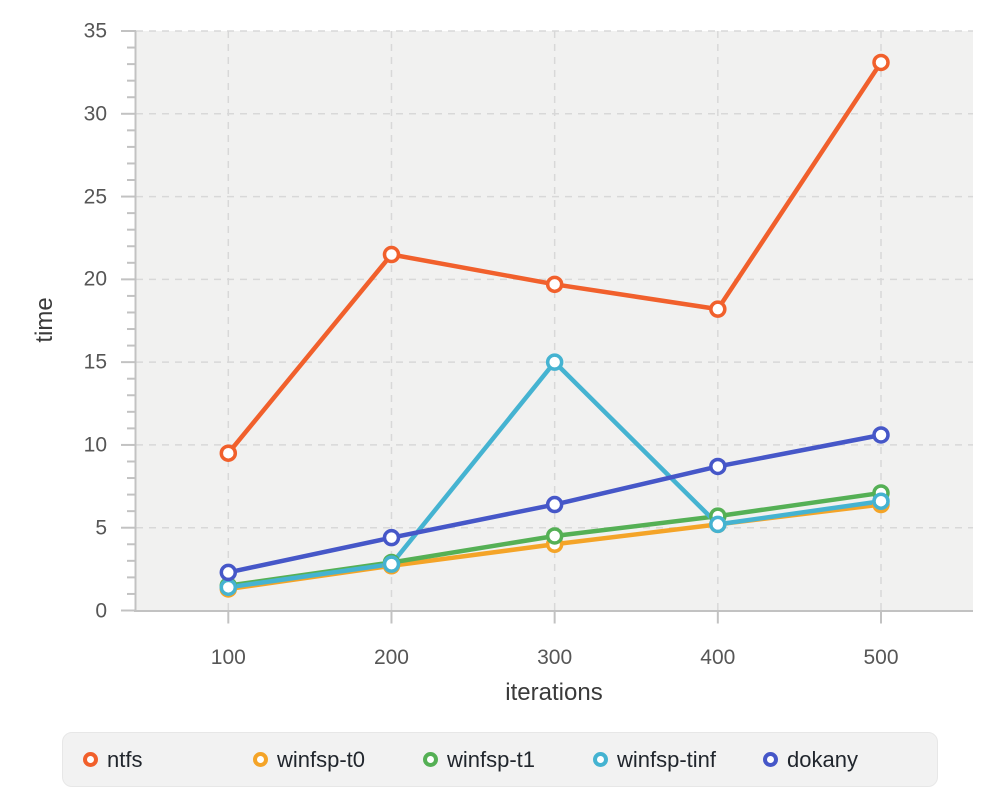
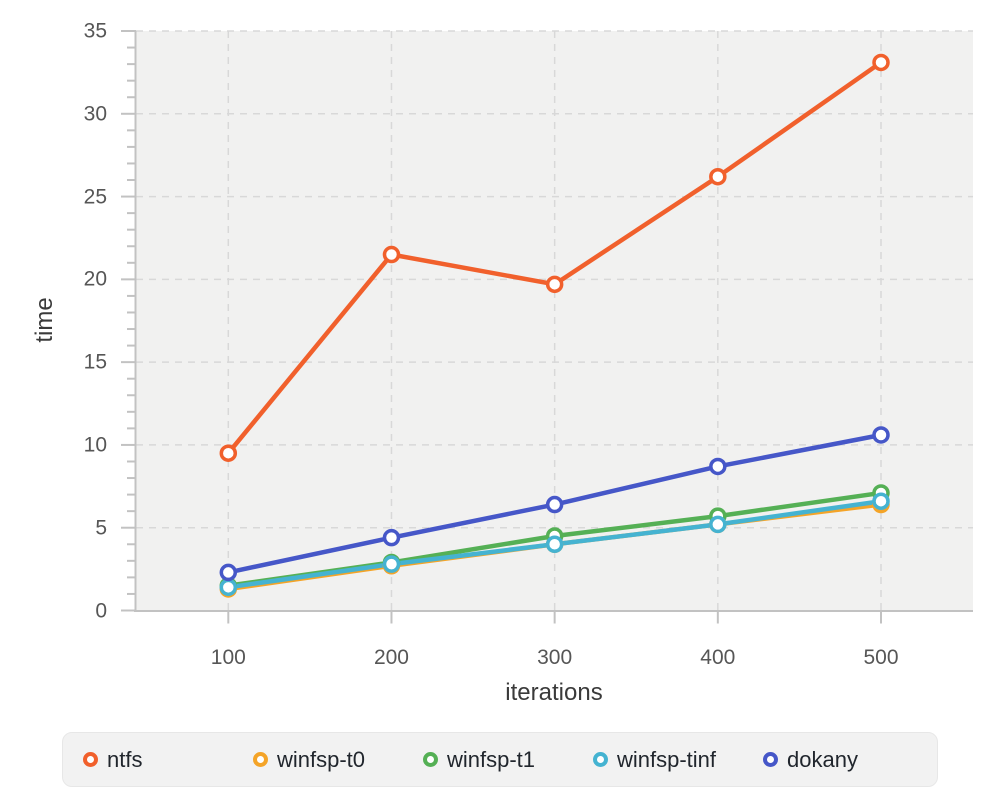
winfsp-tinf/300: 15.0 -> 4.0
ntfs/400: 18.2 -> 26.2
